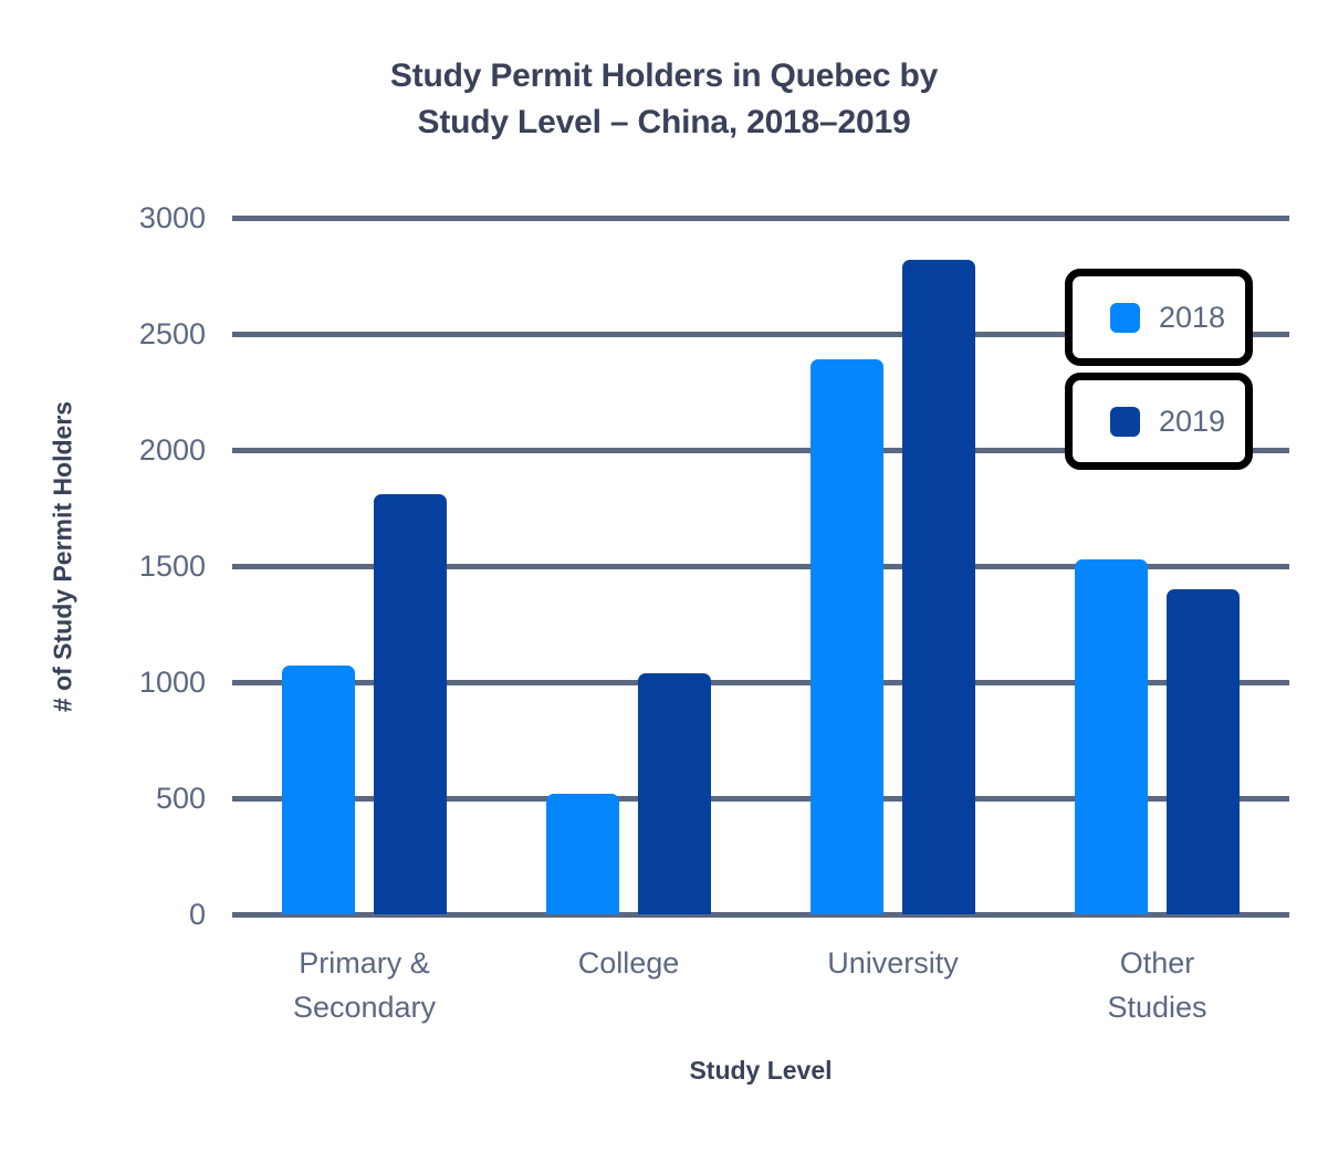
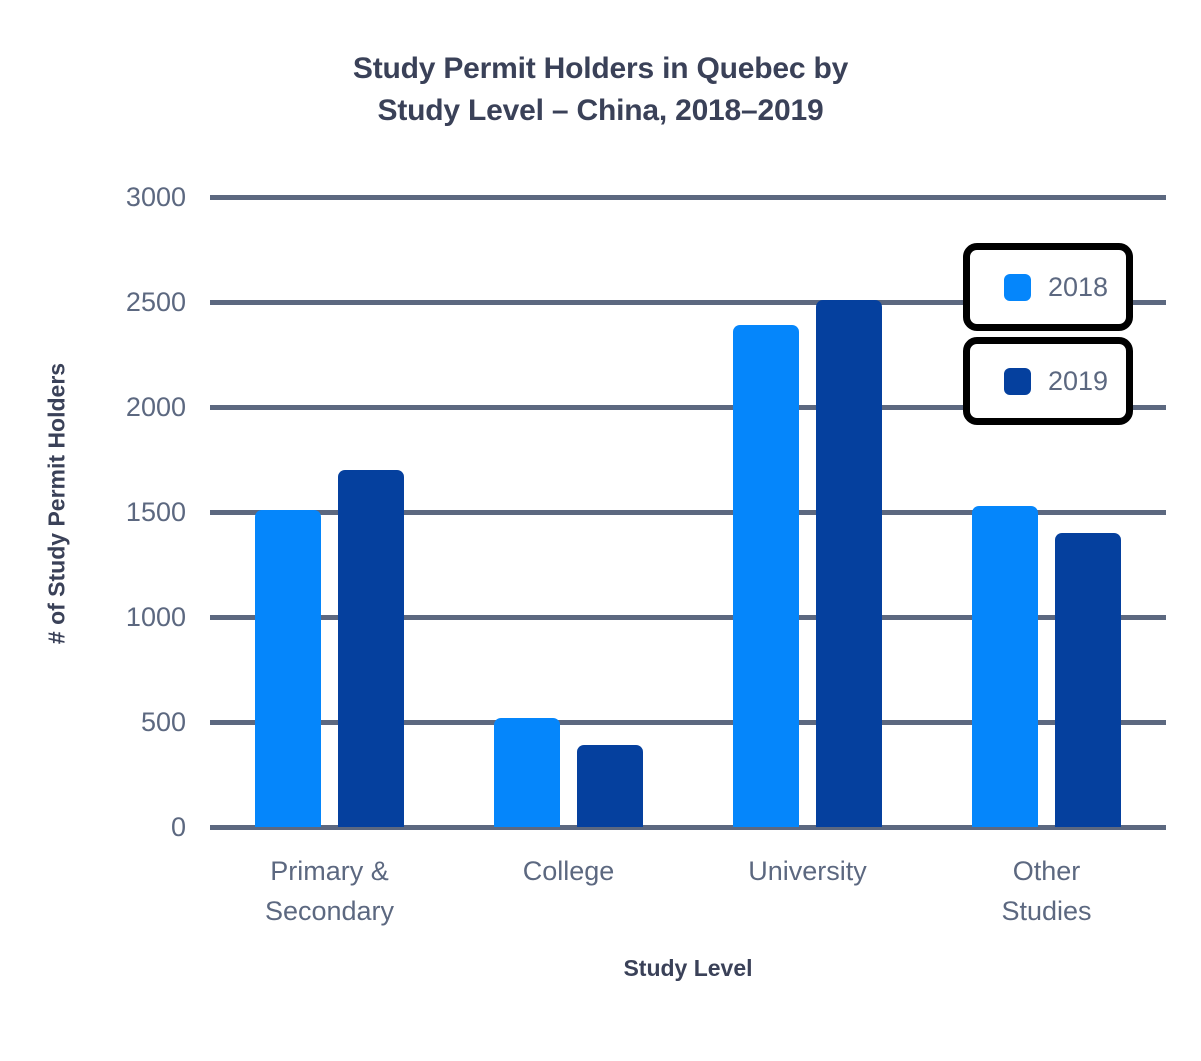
2018/Primary & Secondary: 1070 -> 1510
2019/Primary & Secondary: 1810 -> 1700
2019/College: 1040 -> 390
2019/University: 2820 -> 2510
